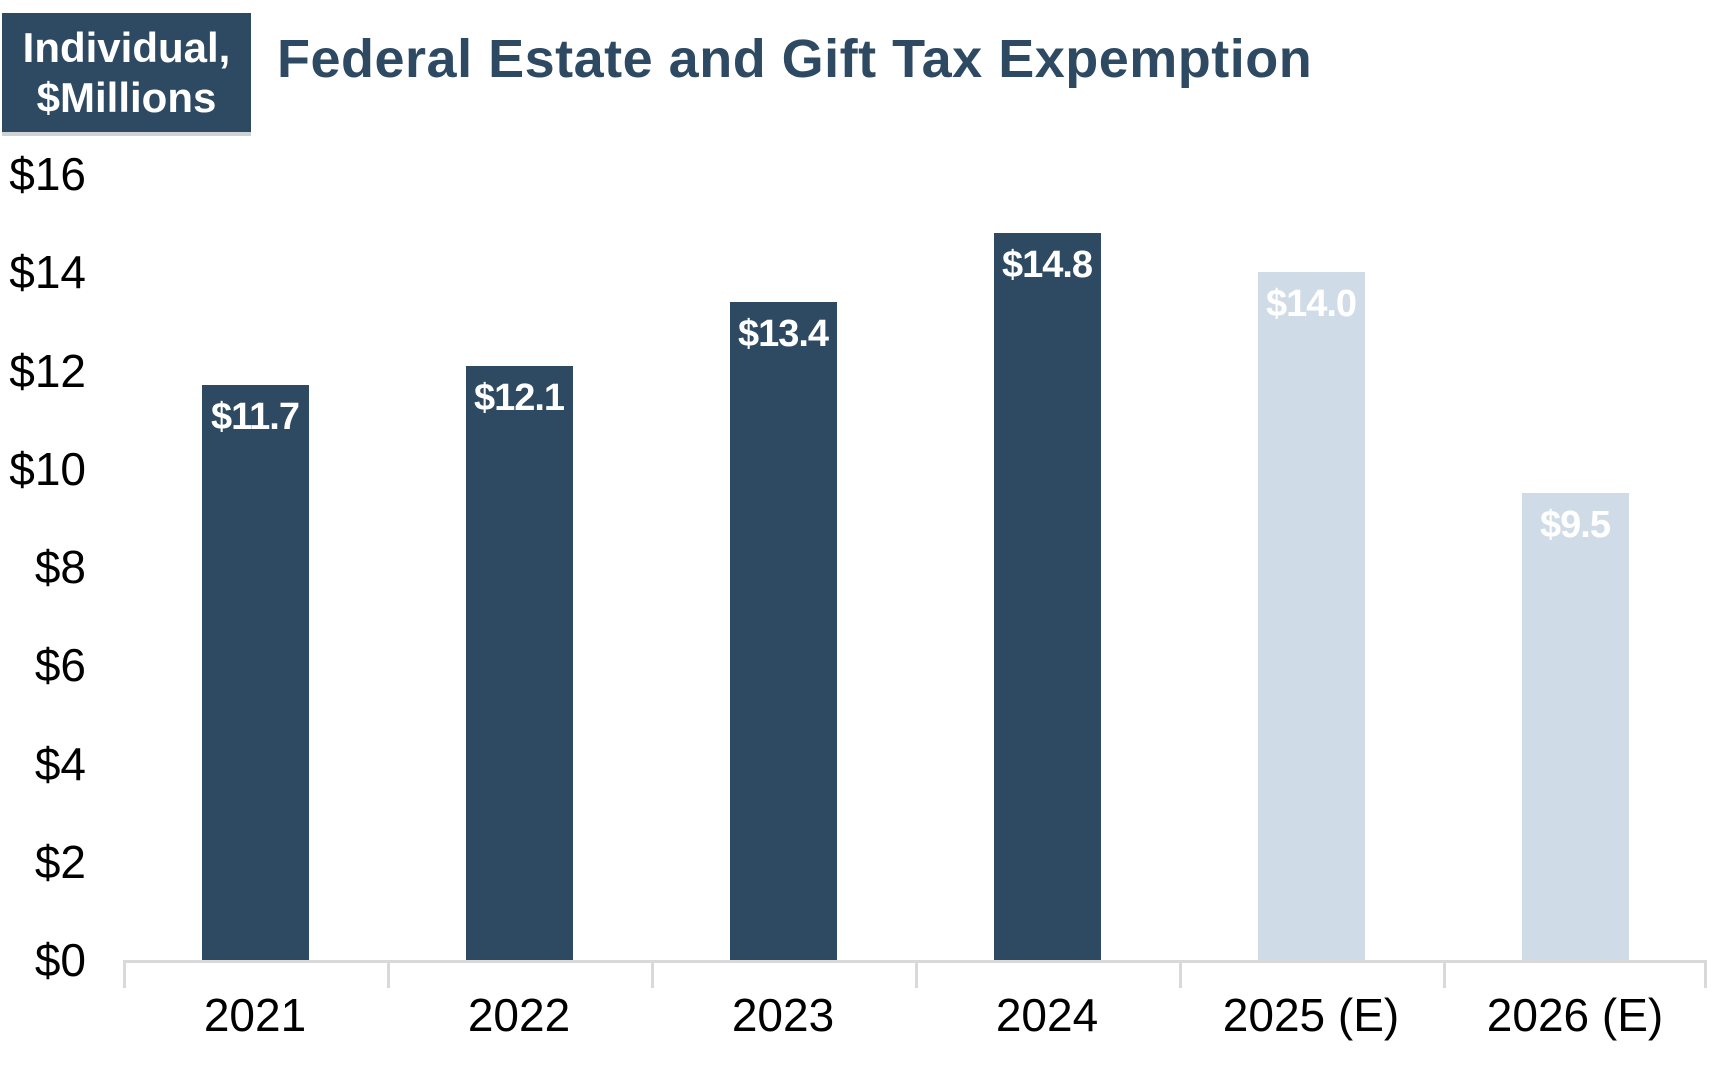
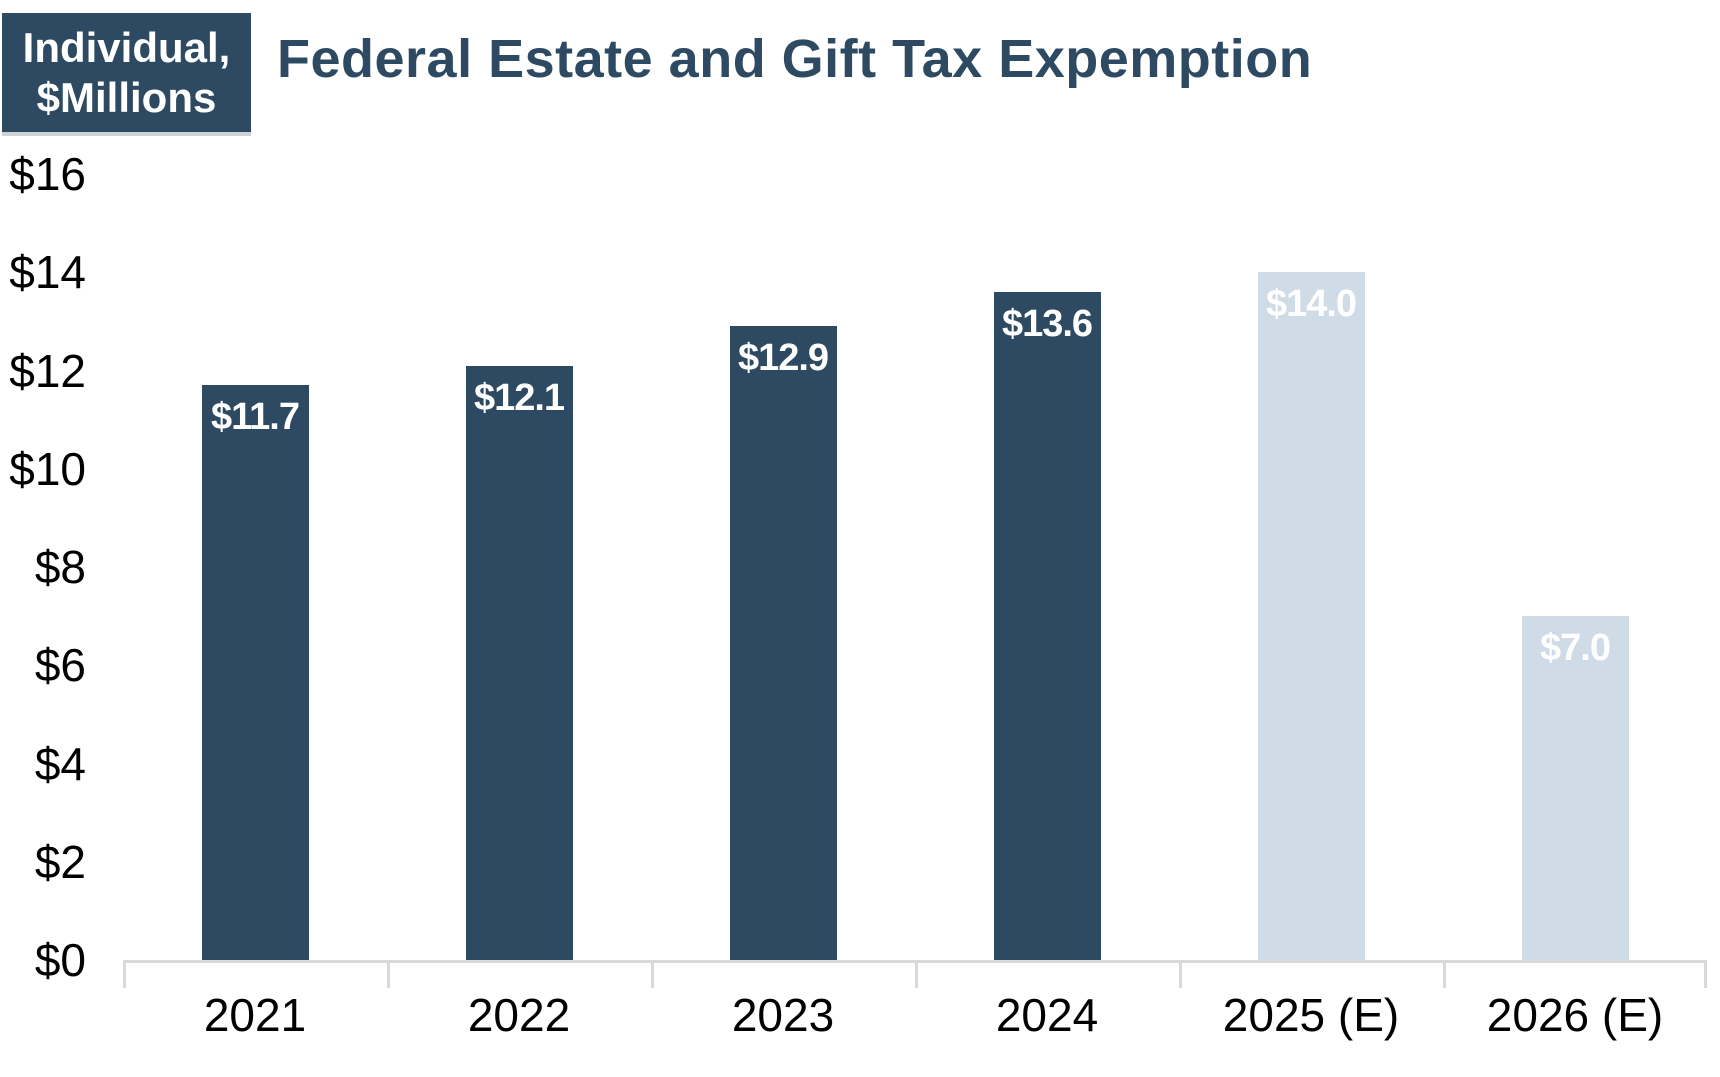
2023: $13.4 -> $12.9
2024: $14.8 -> $13.6
2026 (E): $9.5 -> $7.0
